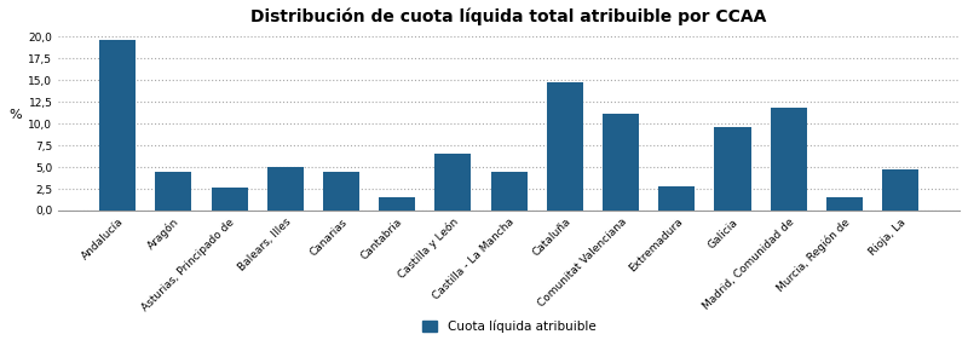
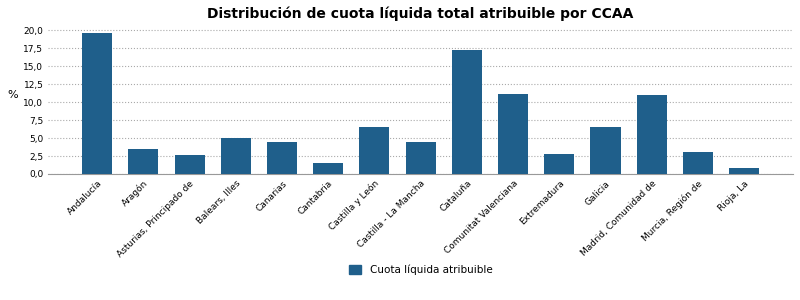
Aragón: 4,4 -> 3,5
Cataluña: 14,8 -> 17,2
Galicia: 9,6 -> 6,5
Madrid, Comunidad de: 11,8 -> 11,0
Murcia, Región de: 1,6 -> 3,0
Rioja, La: 4,8 -> 0,9
